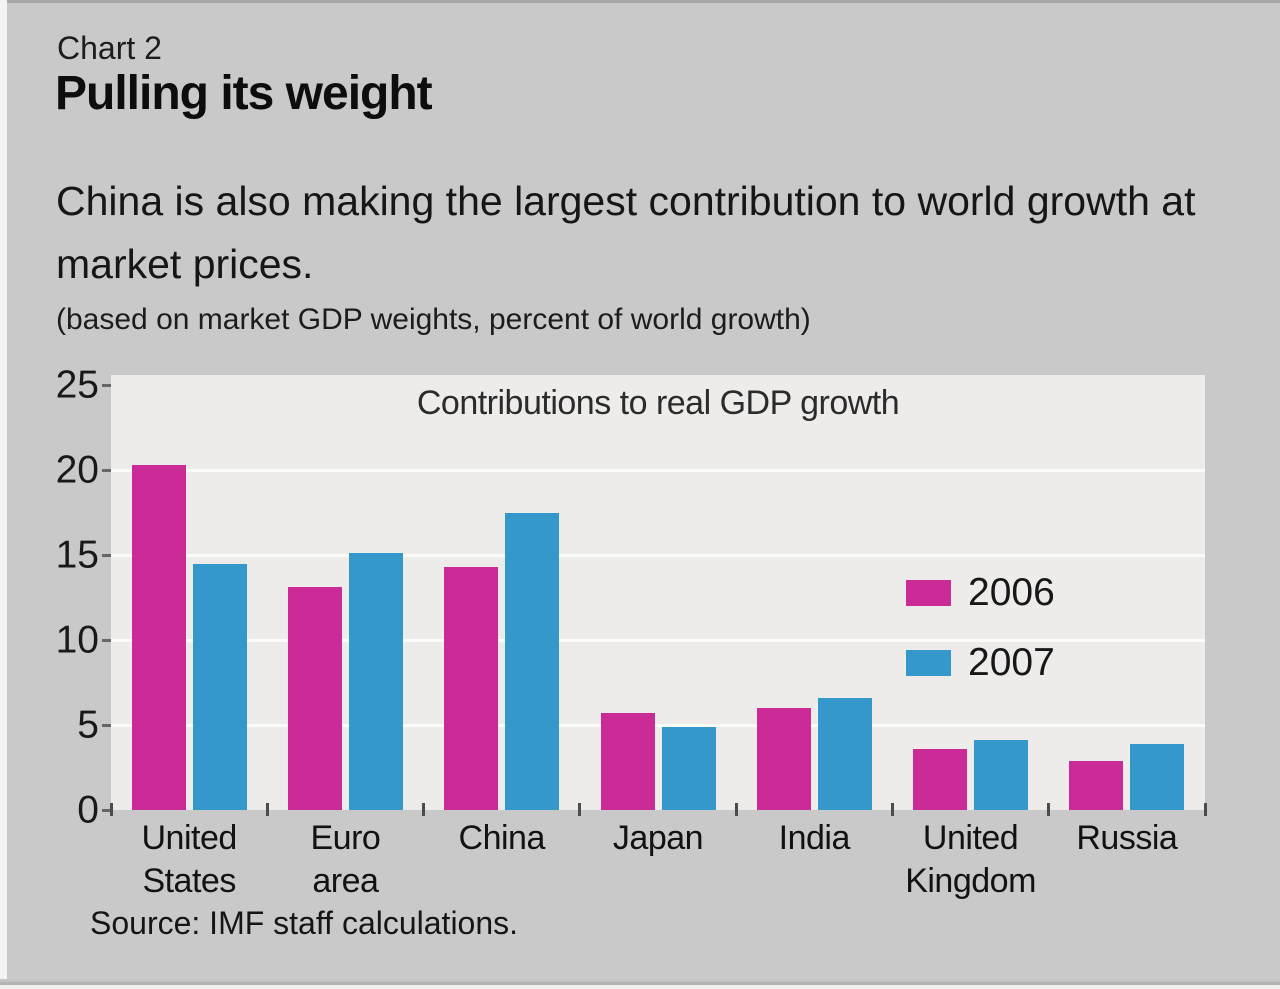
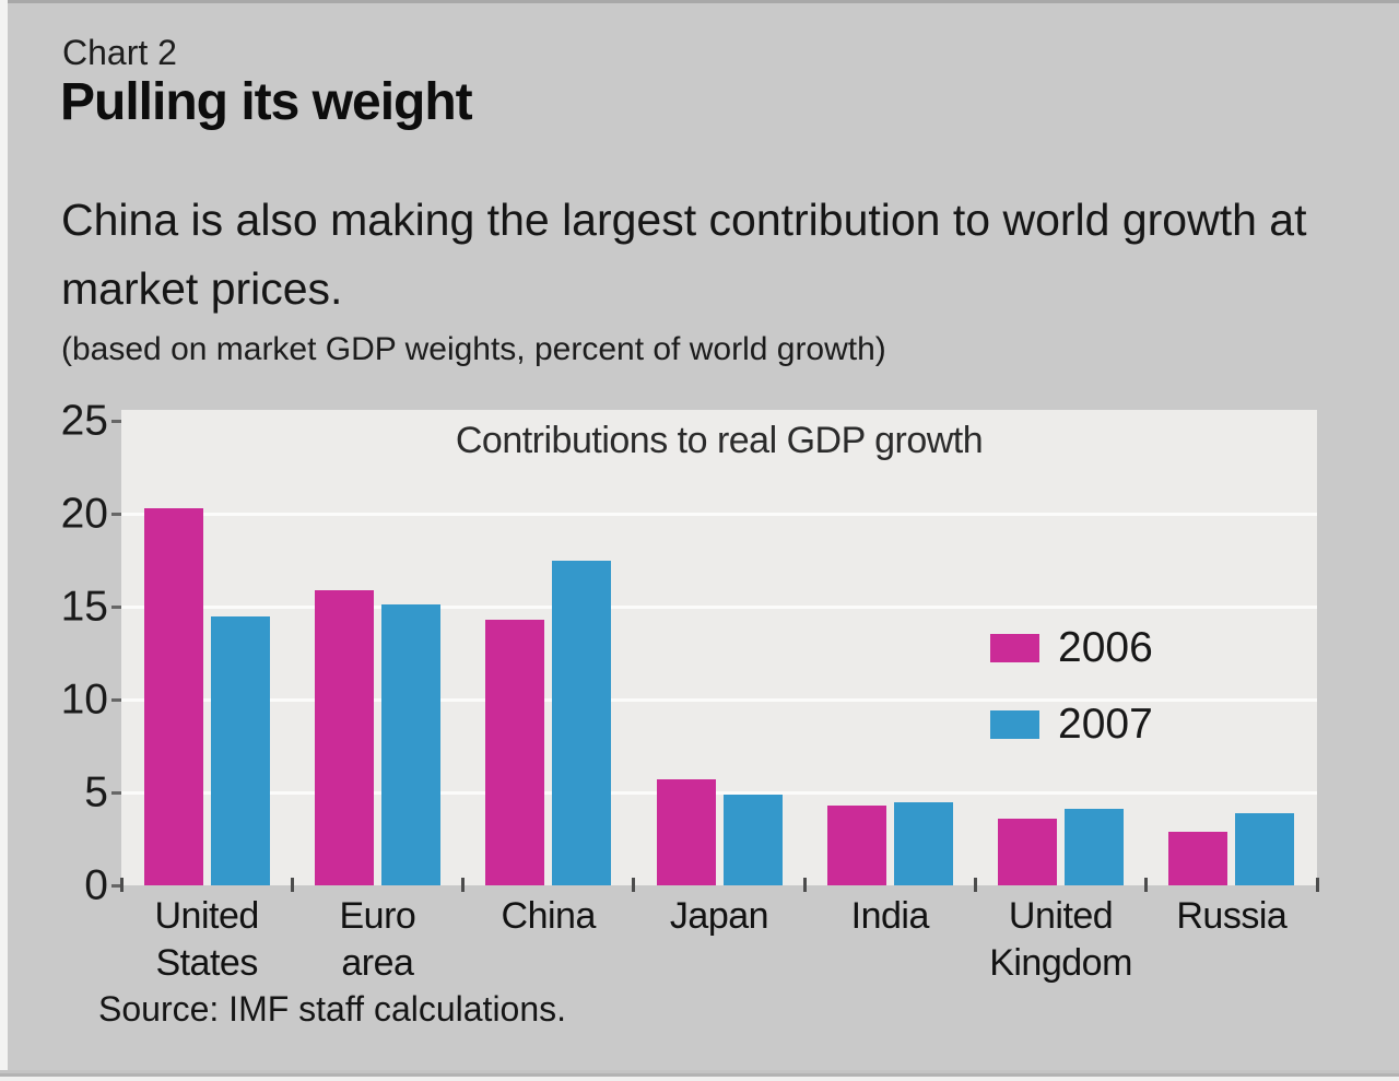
2006/Euro area: 13.1 -> 15.9
2006/India: 6.0 -> 4.3
2007/India: 6.6 -> 4.5
